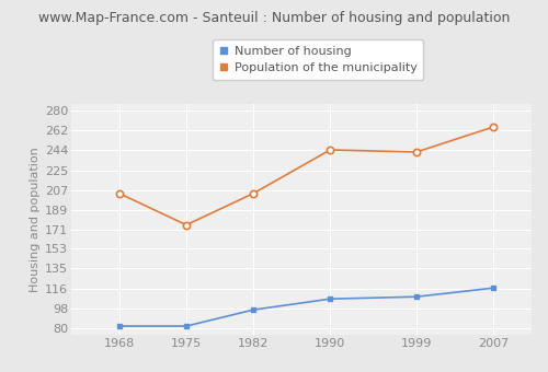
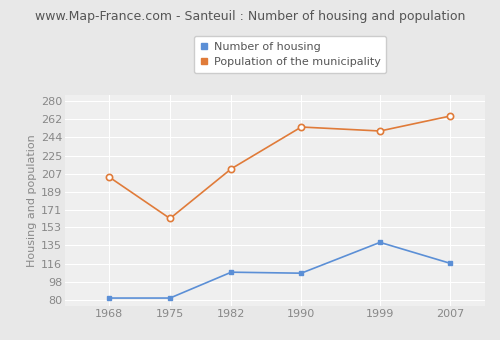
Population of the municipality/1975: 175 -> 162
Number of housing/1982: 97 -> 108
Population of the municipality/1982: 204 -> 212
Population of the municipality/1990: 244 -> 254
Number of housing/1999: 109 -> 138
Population of the municipality/1999: 242 -> 250
